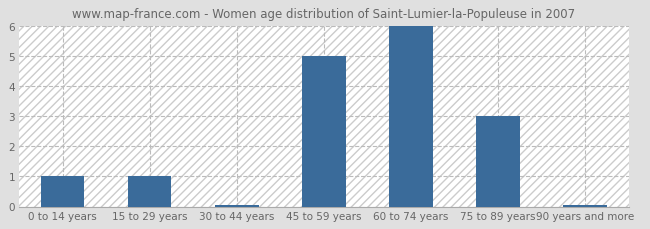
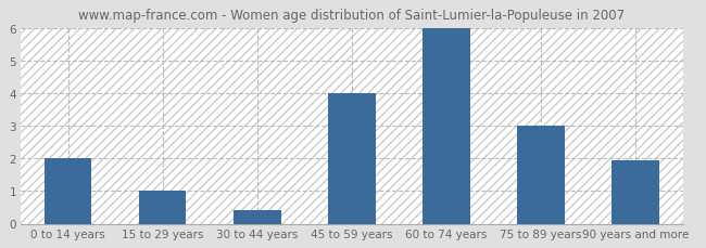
0 to 14 years: 1.00 -> 2.00
30 to 44 years: 0.05 -> 0.40
45 to 59 years: 5.00 -> 4.00
90 years and more: 0.05 -> 1.95
